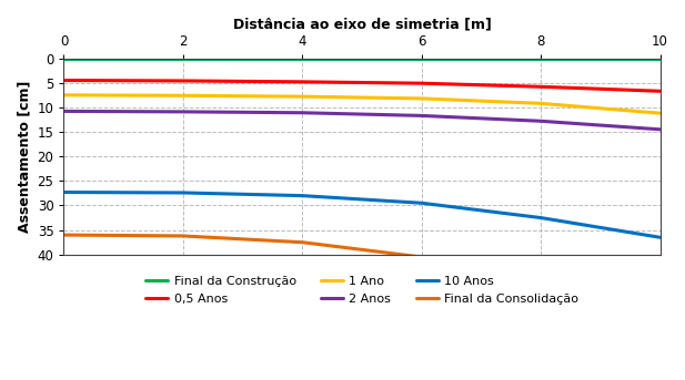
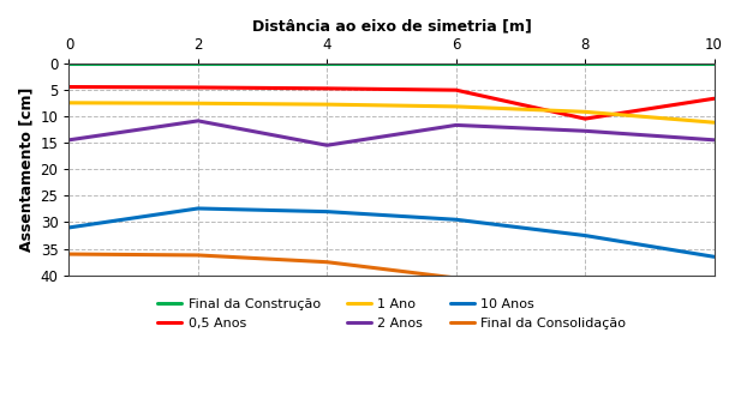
2 Anos/0: 10.8 -> 14.5
10 Anos/0: 27.3 -> 31.0
2 Anos/4: 11.1 -> 15.5
0,5 Anos/8: 5.8 -> 10.5
